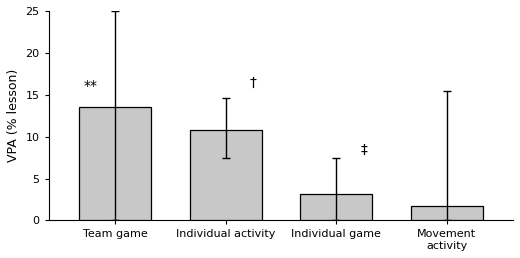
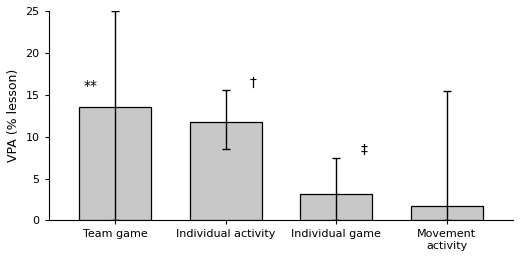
Individual activity: 10.8 -> 11.8
